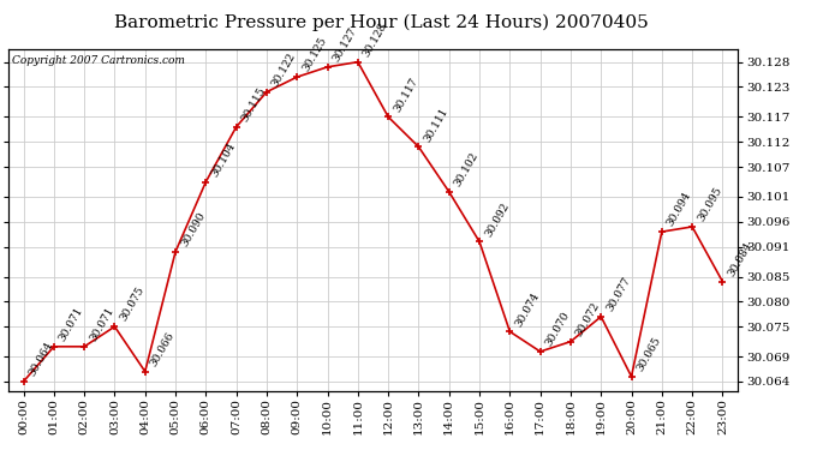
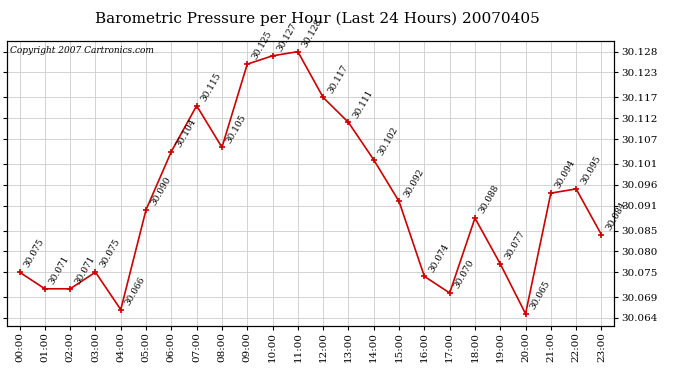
00:00: 30.064 -> 30.075
08:00: 30.122 -> 30.105
18:00: 30.072 -> 30.088
